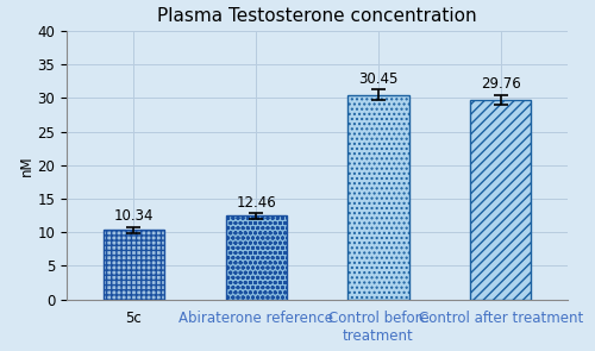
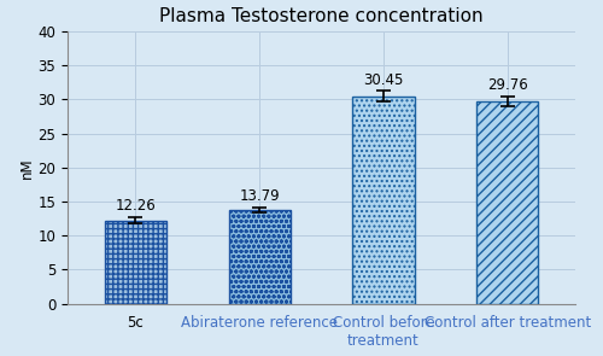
5c: 10.34 -> 12.26
Abiraterone reference: 12.46 -> 13.79
